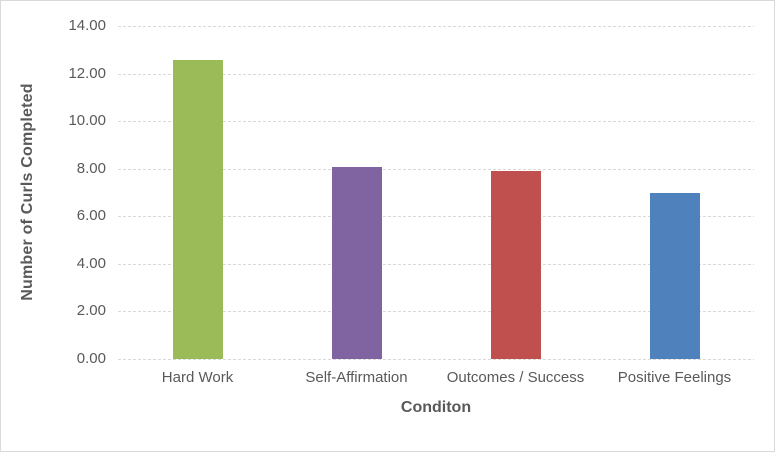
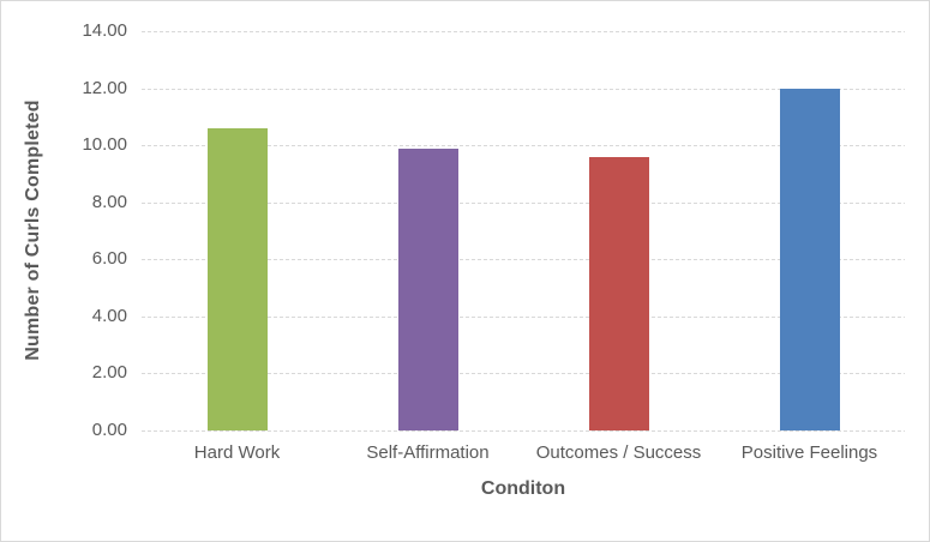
Hard Work: 12.6 -> 10.6
Self-Affirmation: 8.1 -> 9.9
Outcomes / Success: 7.9 -> 9.6
Positive Feelings: 7.0 -> 12.0
